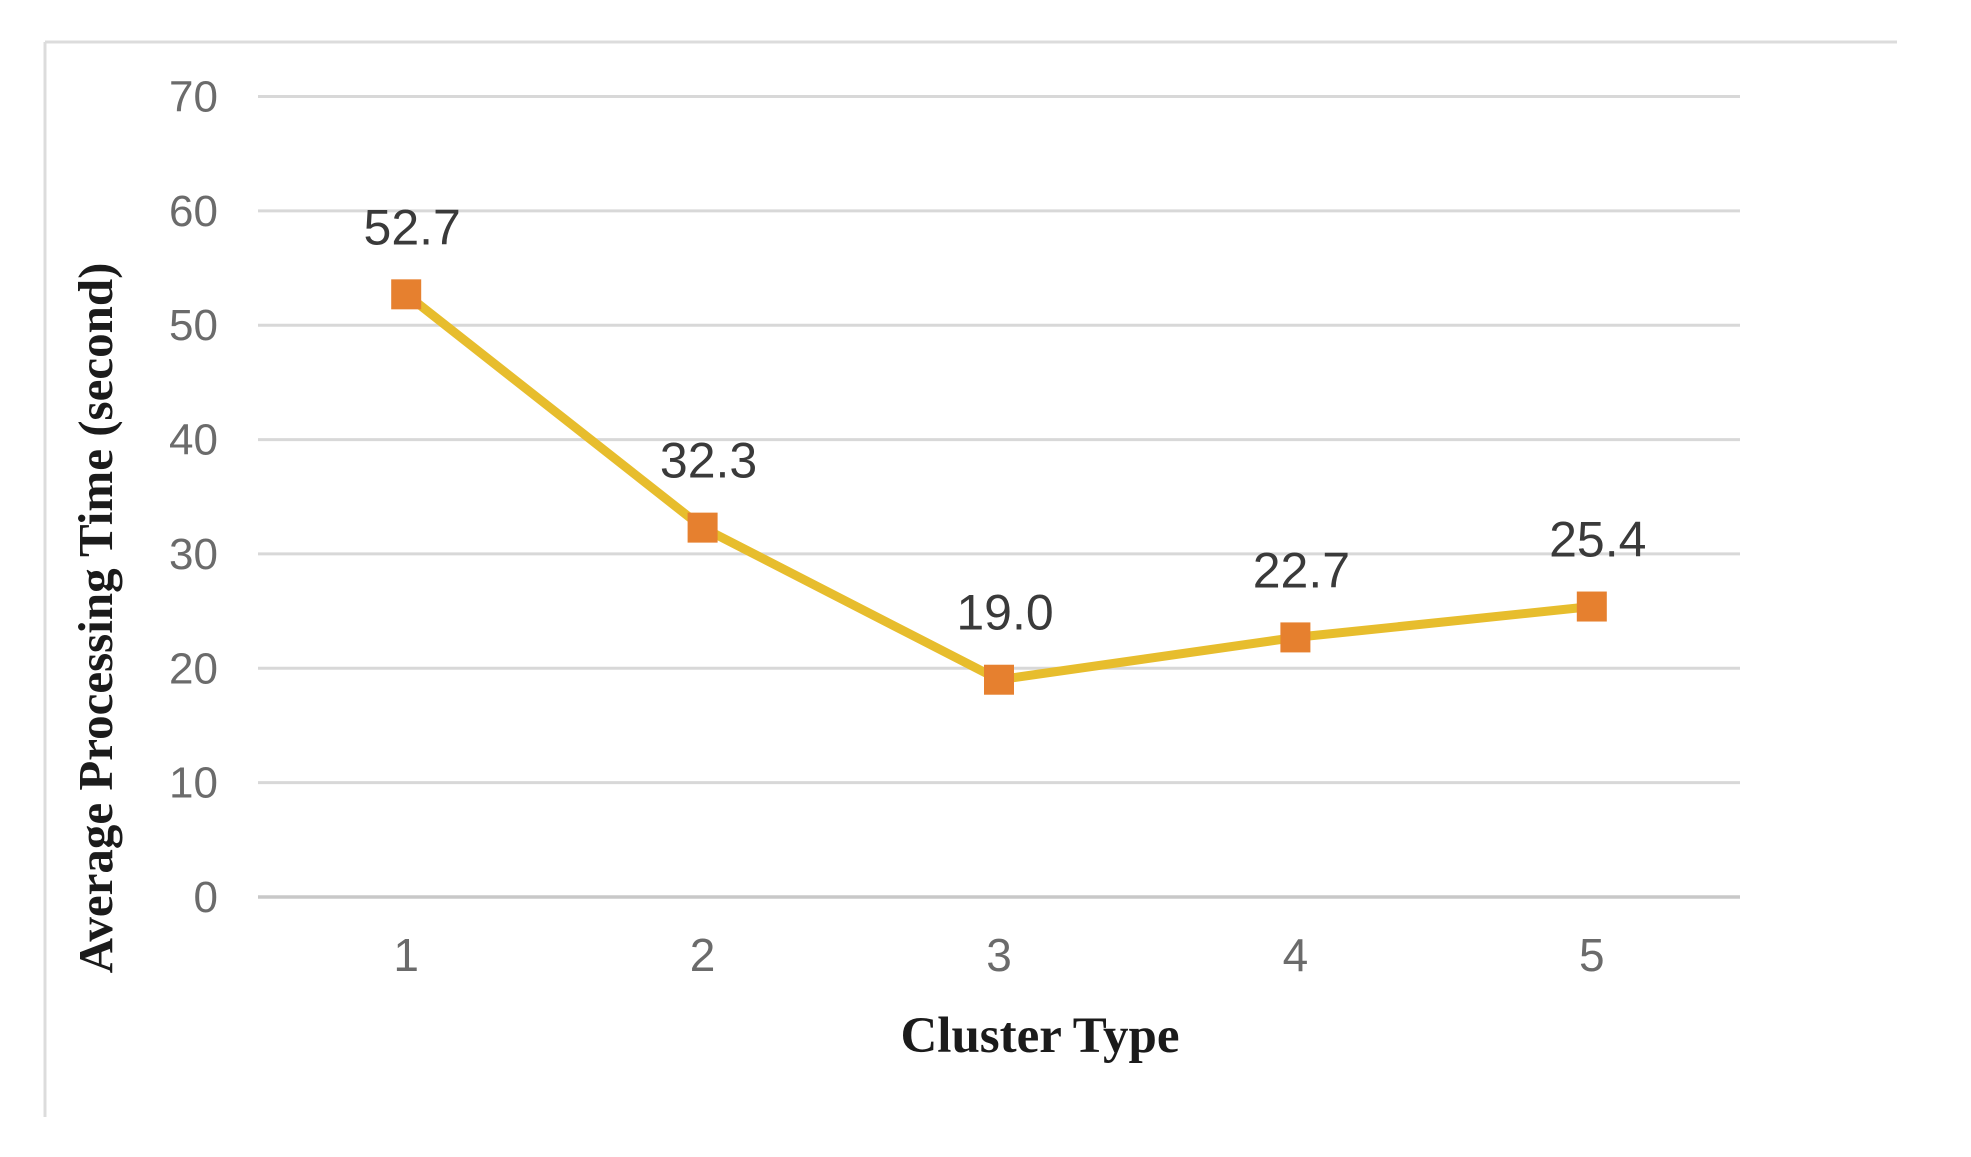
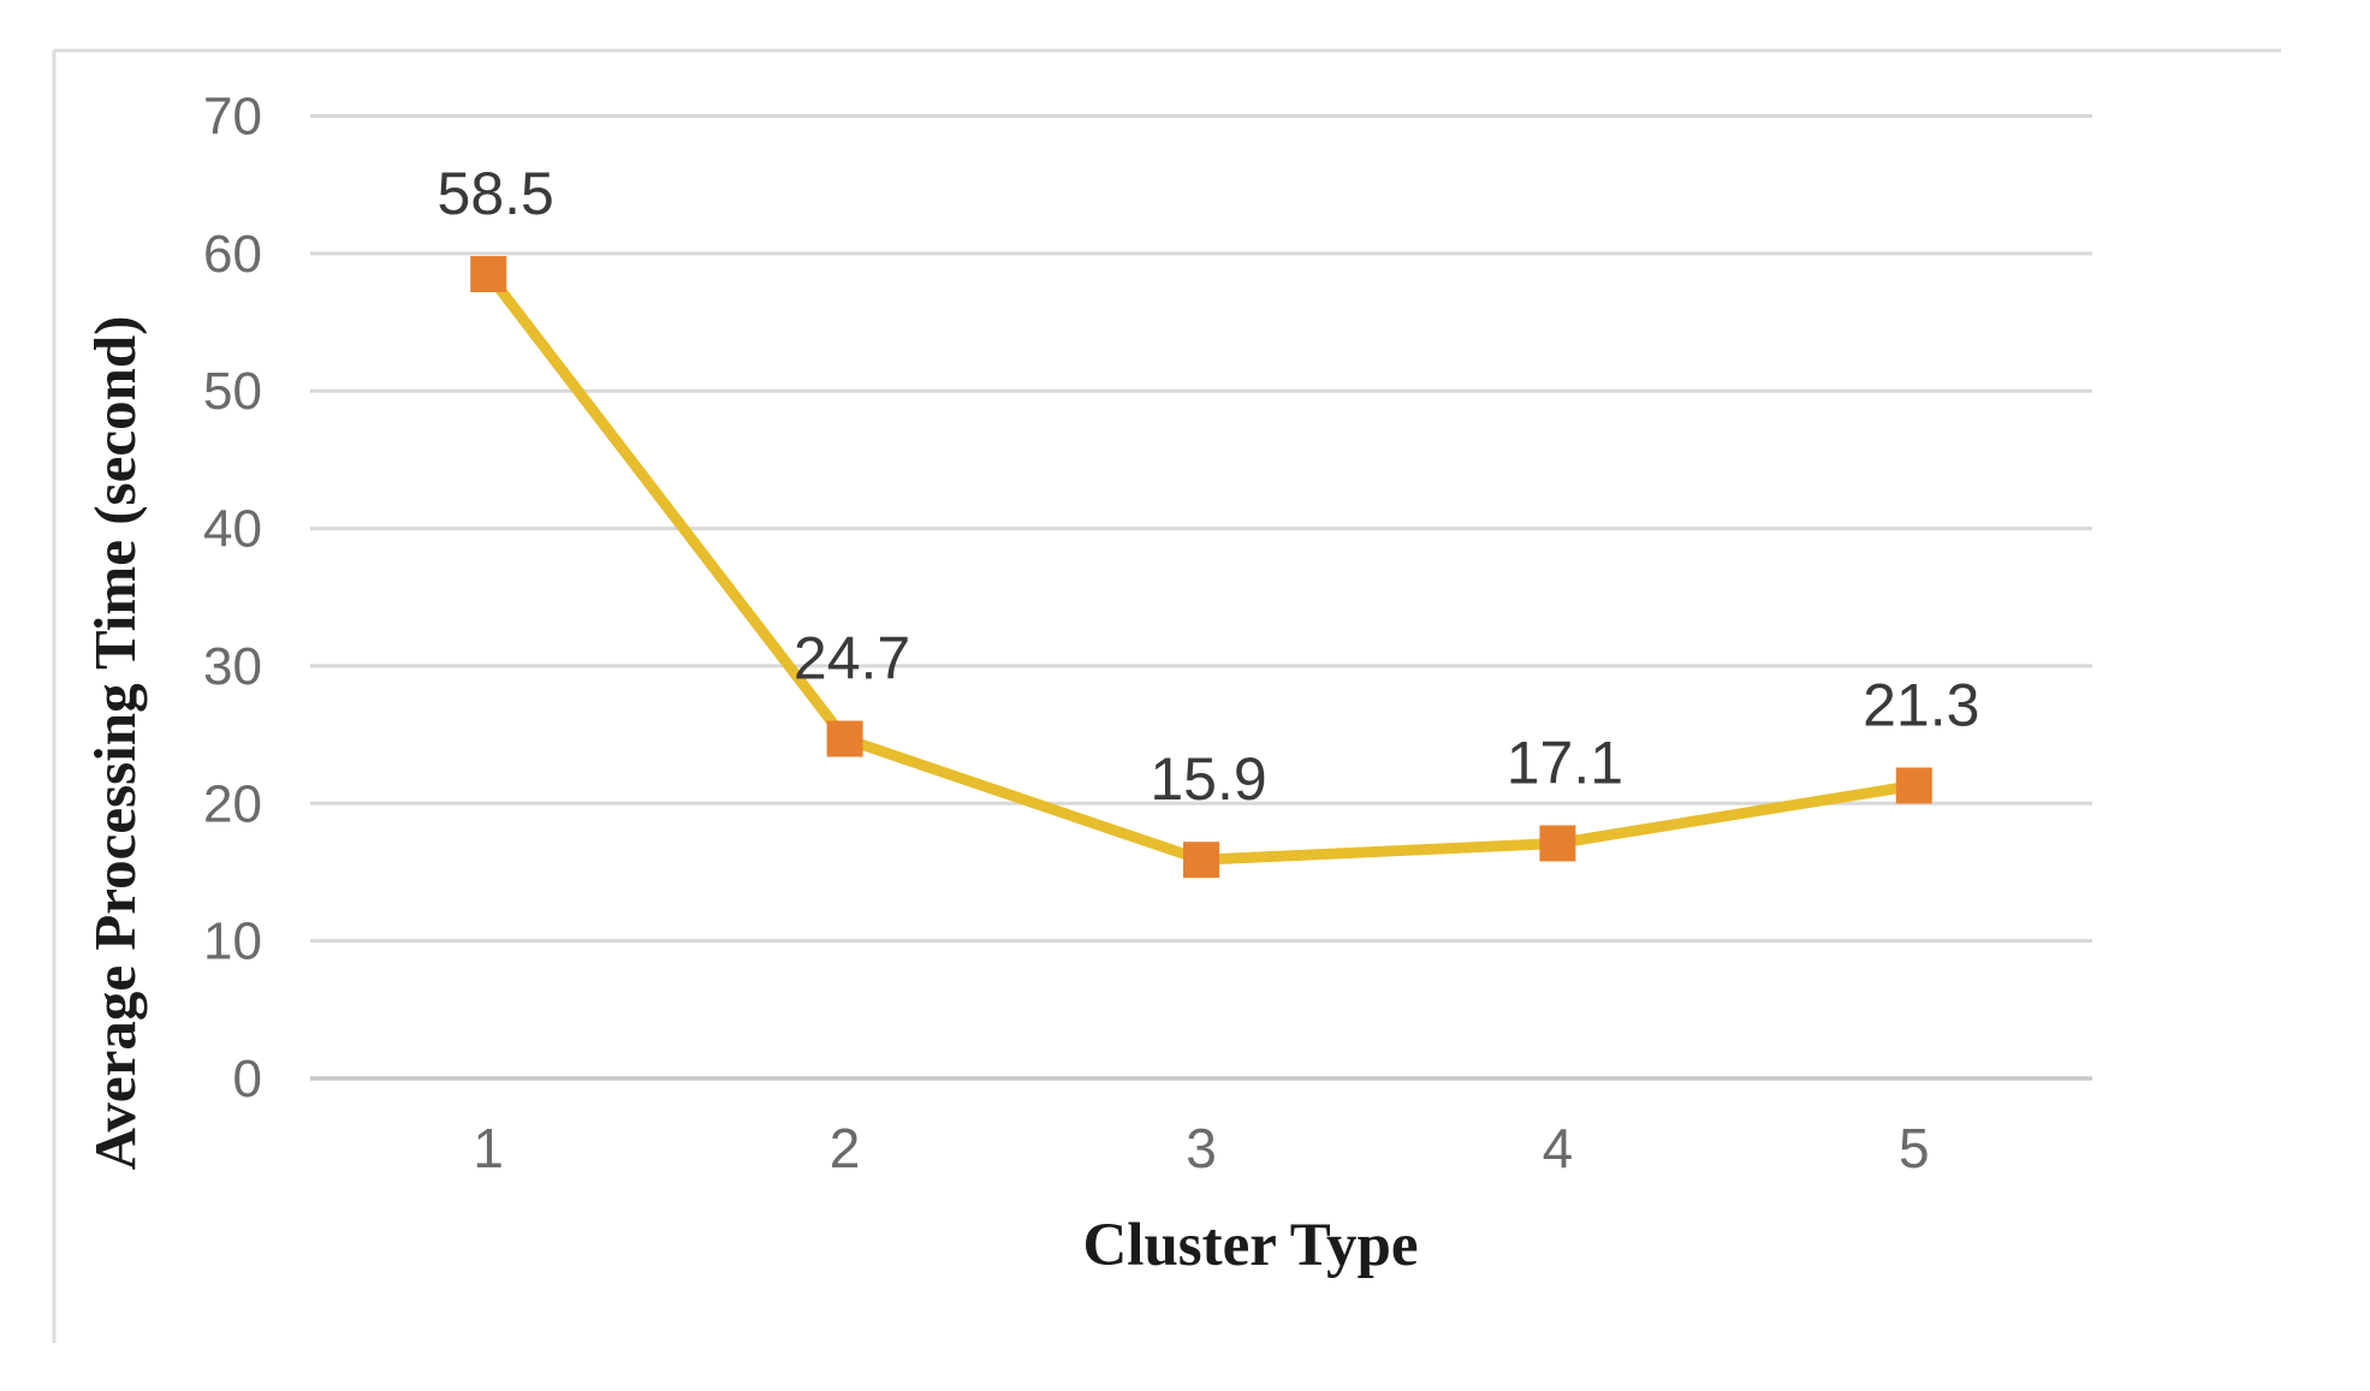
1: 52.7 -> 58.5
2: 32.3 -> 24.7
3: 19.0 -> 15.9
4: 22.7 -> 17.1
5: 25.4 -> 21.3
